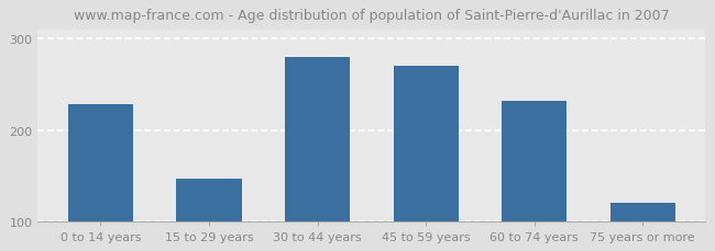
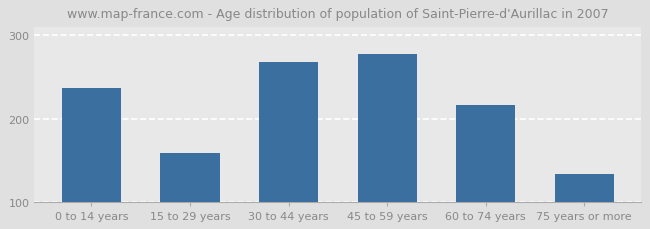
0 to 14 years: 228 -> 237
15 to 29 years: 146 -> 158
30 to 44 years: 280 -> 268
45 to 59 years: 270 -> 278
60 to 74 years: 232 -> 216
75 years or more: 120 -> 133
